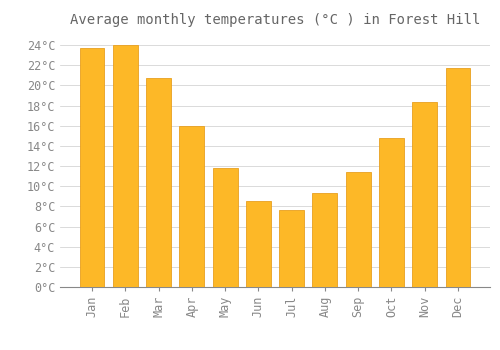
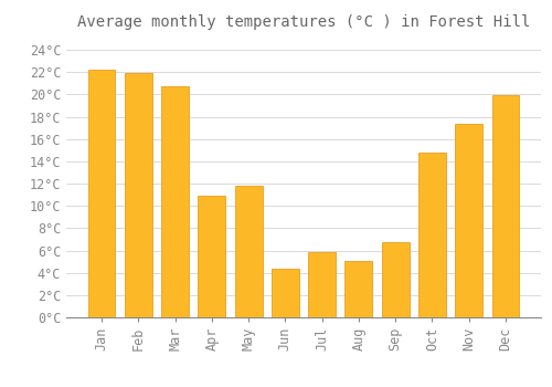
Jan: 23.7°C -> 22.2°C
Feb: 24.0°C -> 21.9°C
Apr: 16.0°C -> 10.9°C
Jun: 8.5°C -> 4.4°C
Jul: 7.6°C -> 5.9°C
Aug: 9.3°C -> 5.1°C
Sep: 11.4°C -> 6.7°C
Nov: 18.4°C -> 17.4°C
Dec: 21.7°C -> 19.9°C
